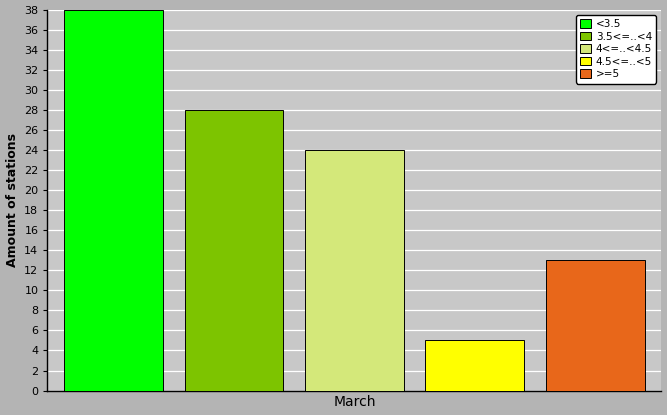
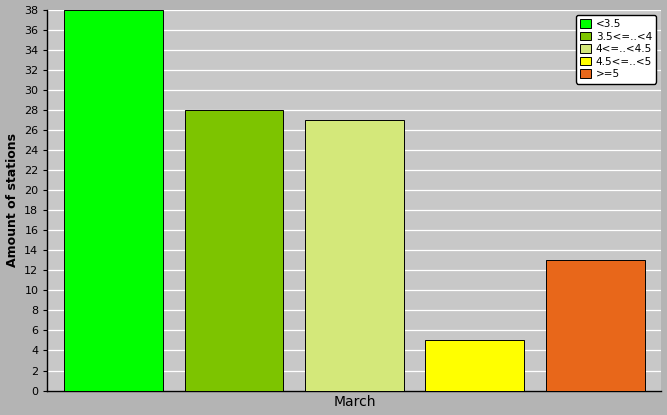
March: 24 -> 27
